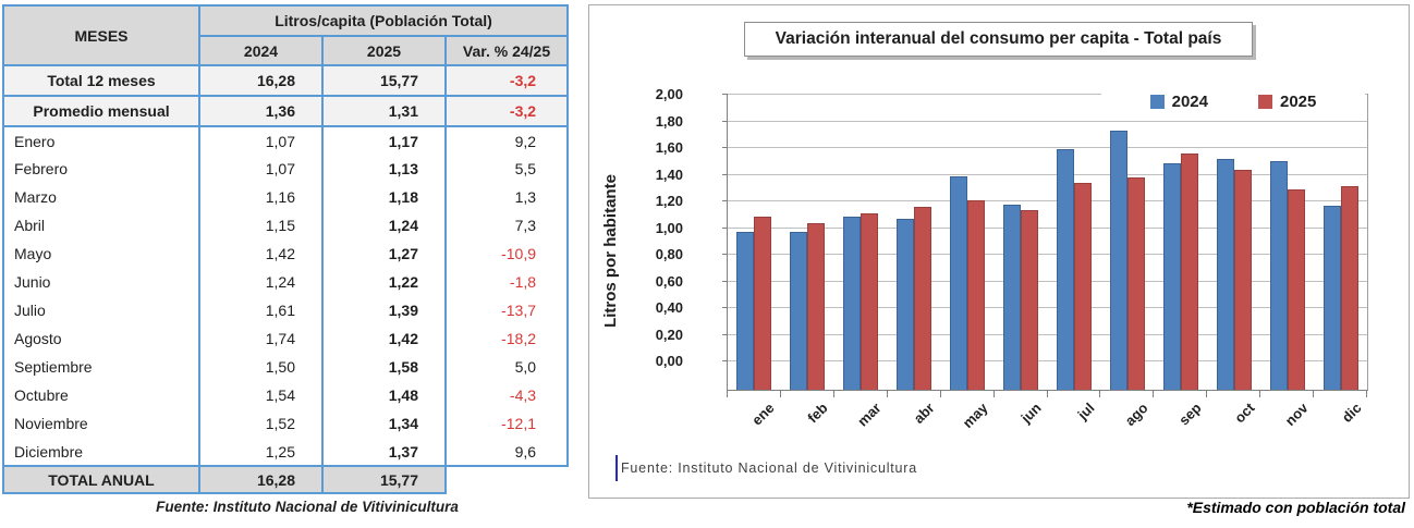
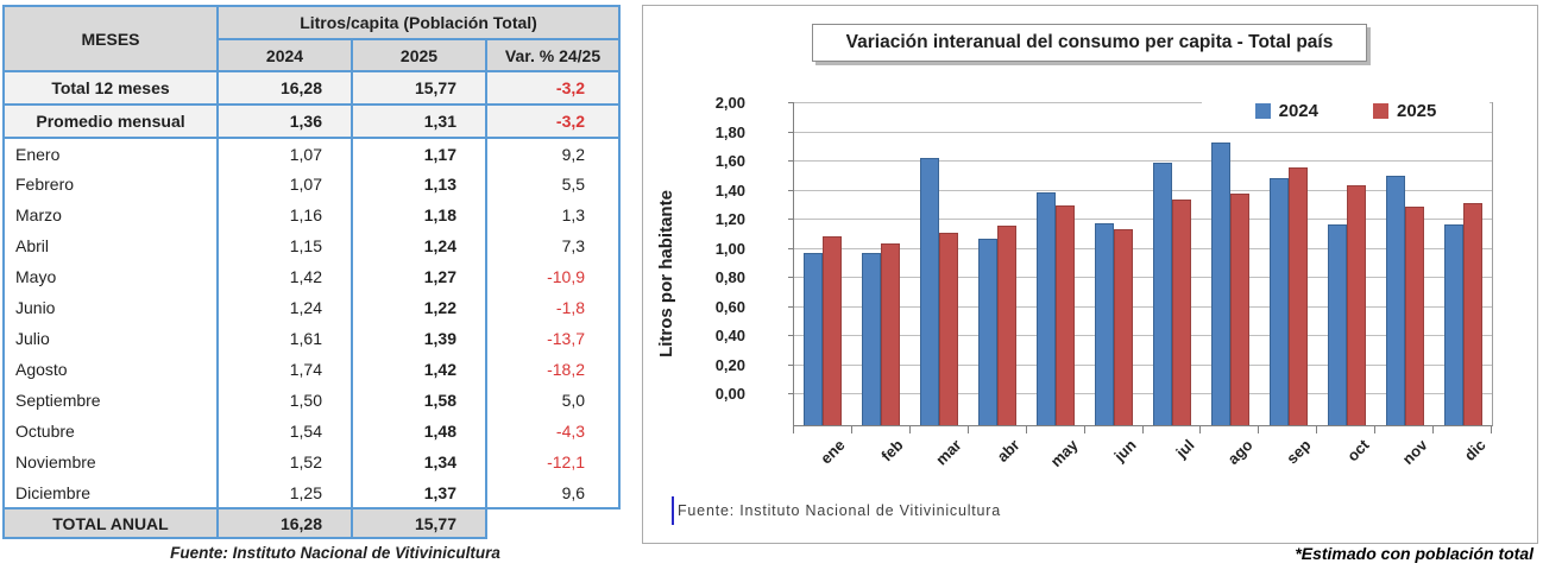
2024/mar: 1,08 -> 1,62
2025/may: 1,20 -> 1,29
2024/oct: 1,51 -> 1,16
